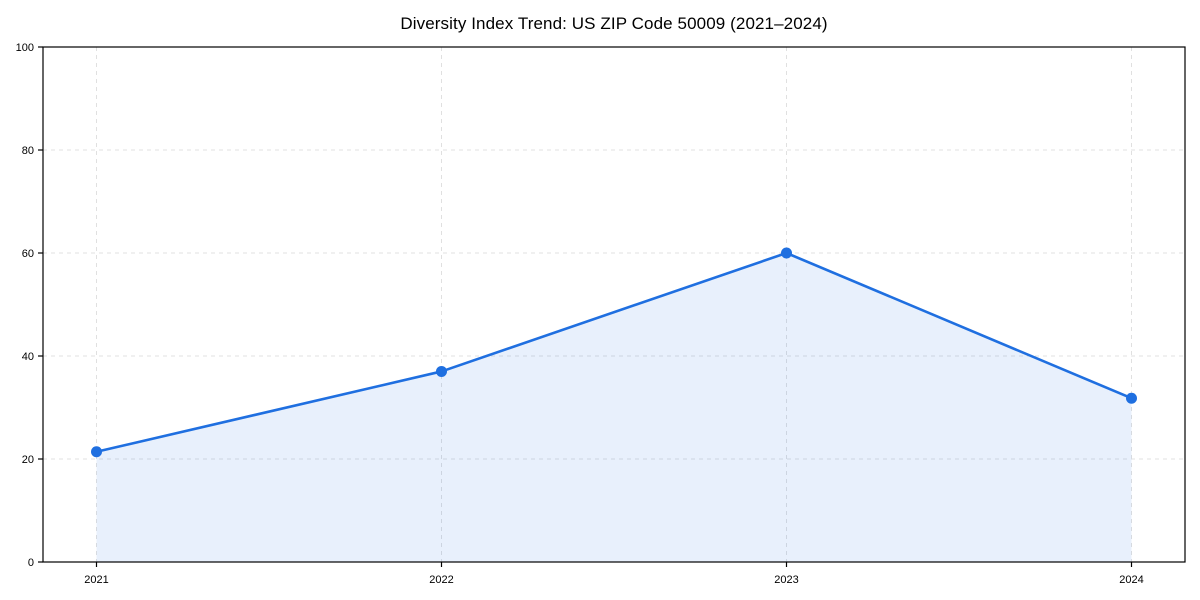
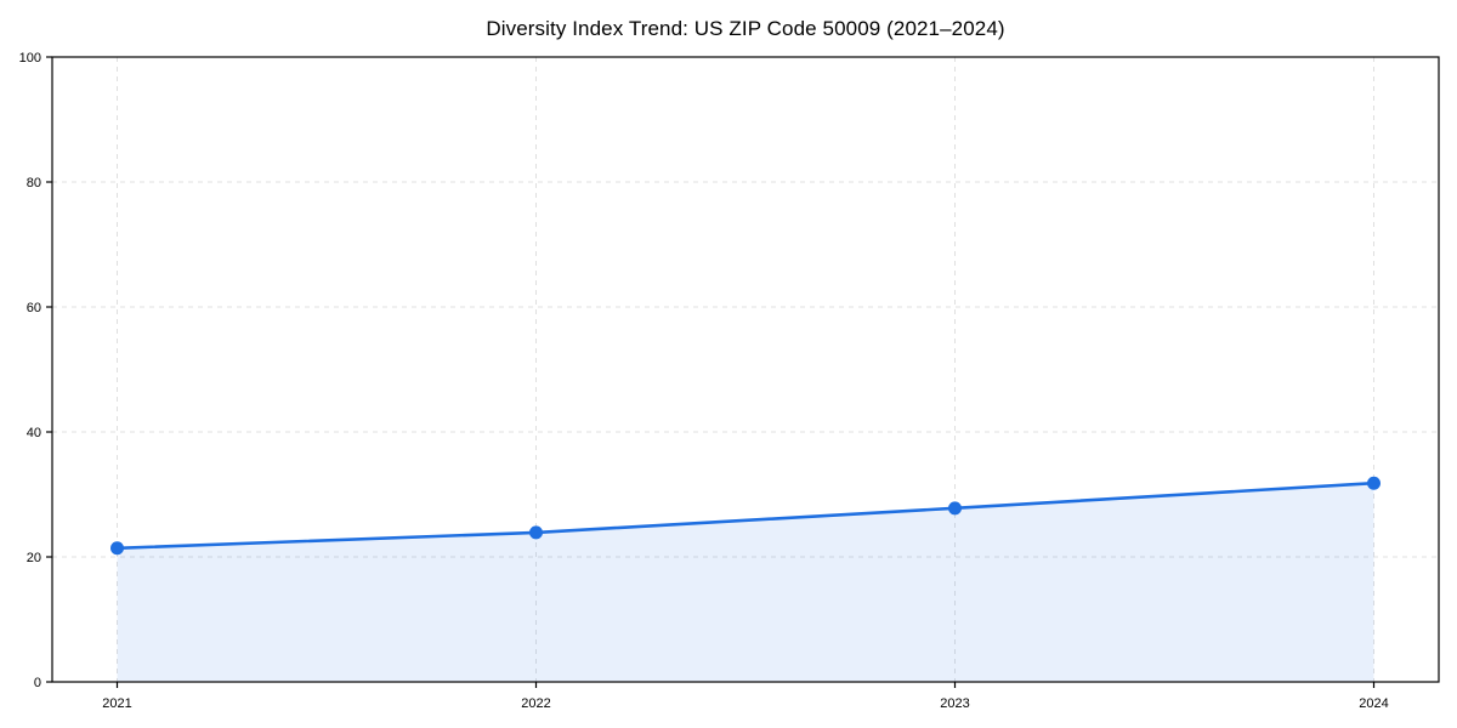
2022: 37 -> 24
2023: 60 -> 28
